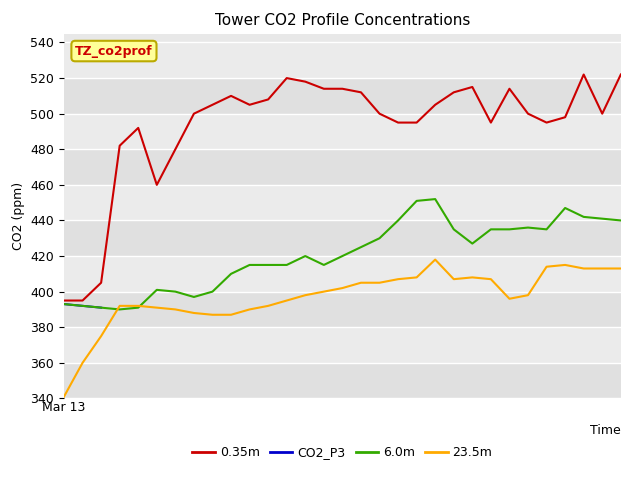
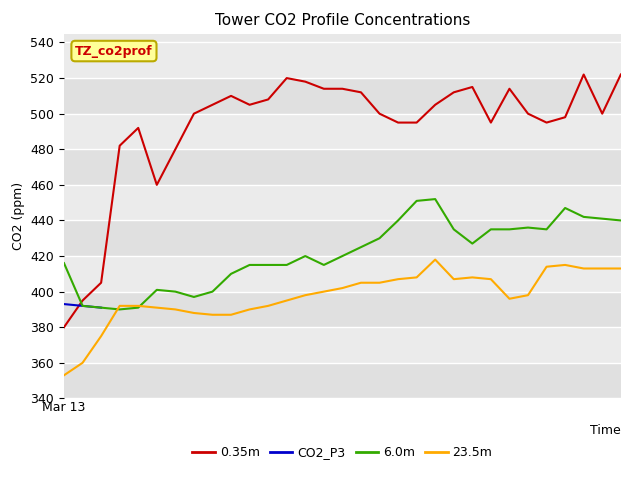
0.35m/Mar 13: 395 -> 380
6.0m/Mar 13: 393 -> 416
23.5m/Mar 13: 341 -> 353
